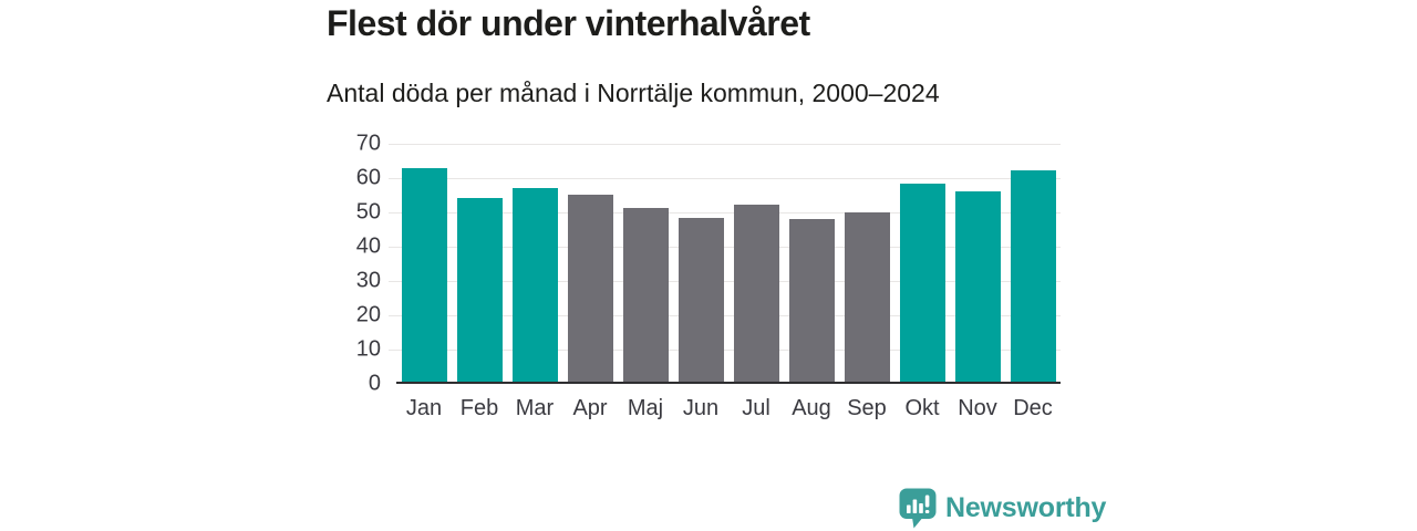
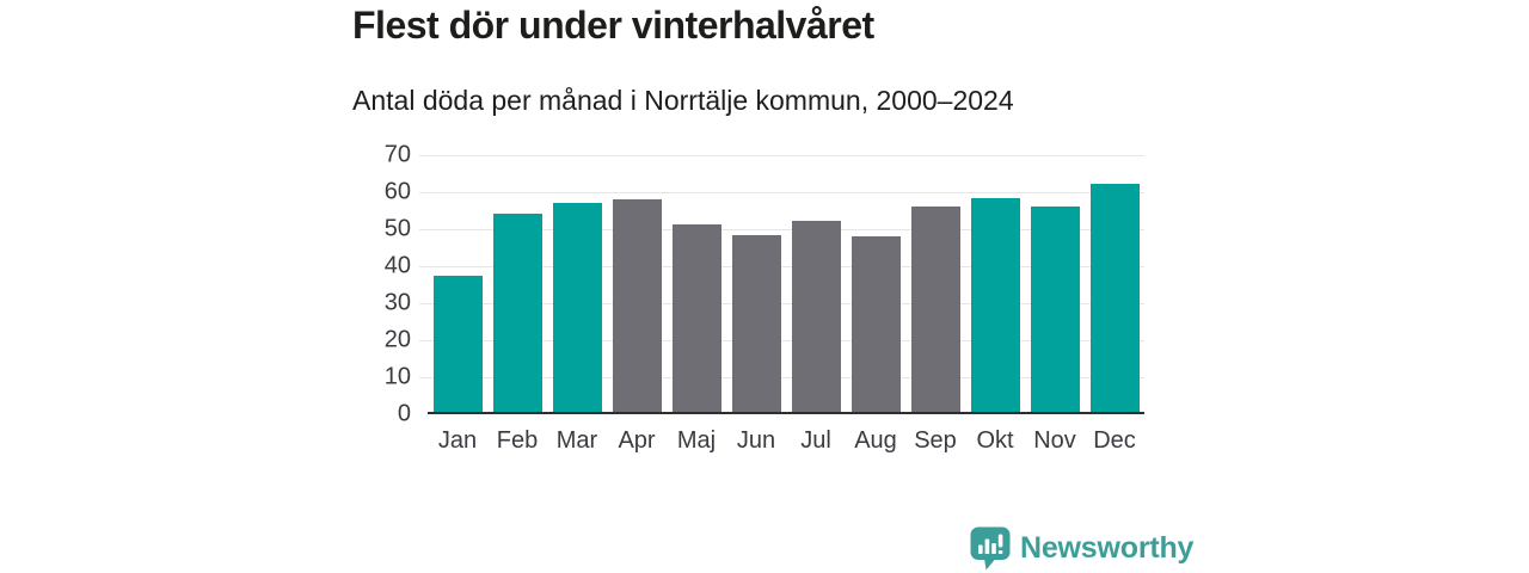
Jan: 63 -> 37
Apr: 55 -> 58
Sep: 50 -> 56
